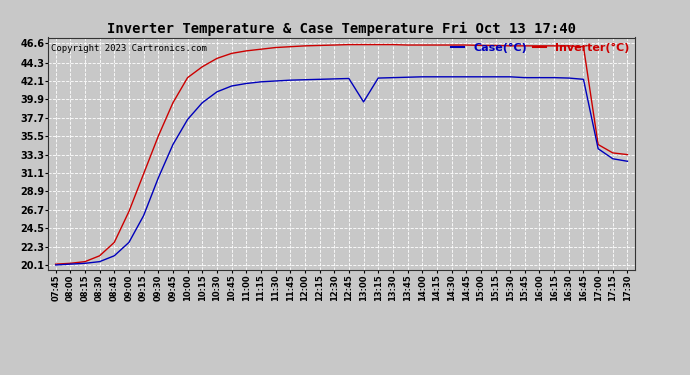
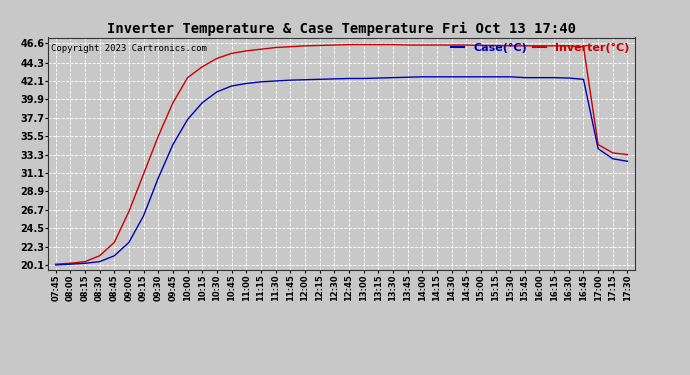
Case(°C)/13:00: 39.6 -> 42.4
